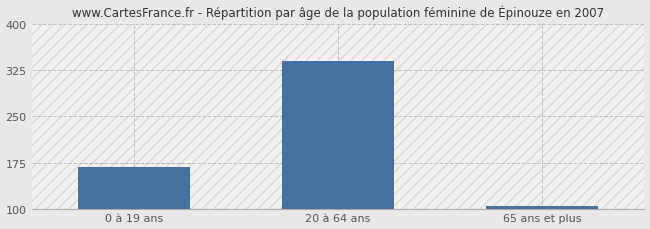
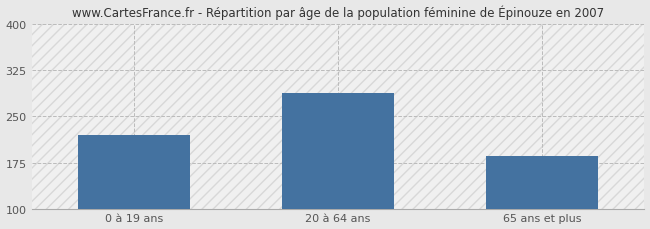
0 à 19 ans: 168 -> 220
20 à 64 ans: 340 -> 288
65 ans et plus: 104 -> 186
